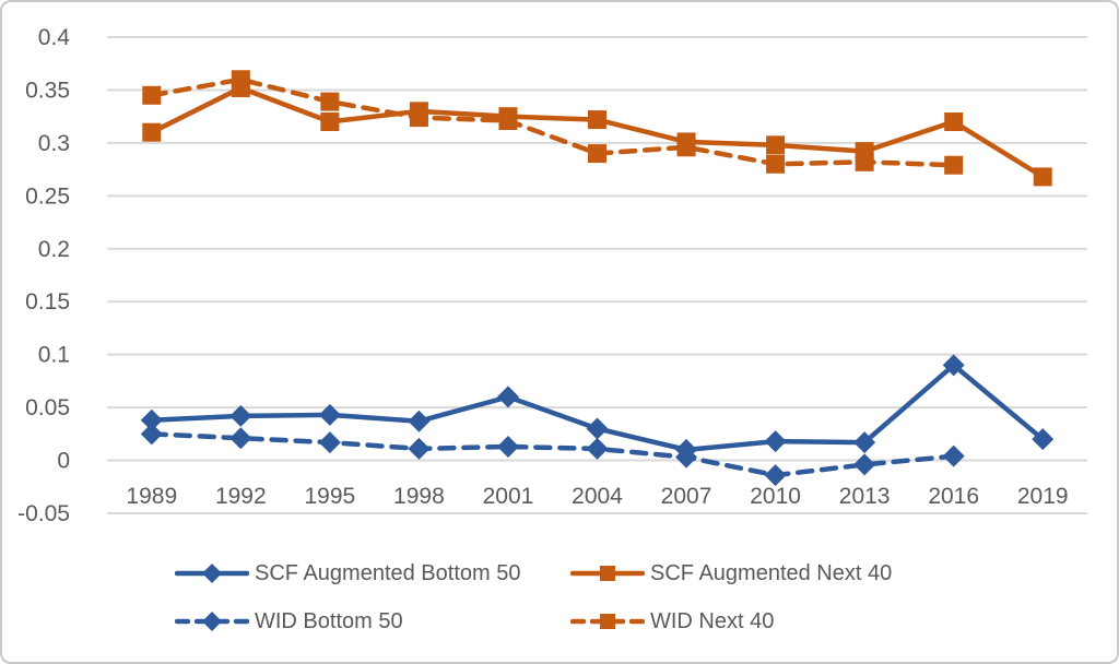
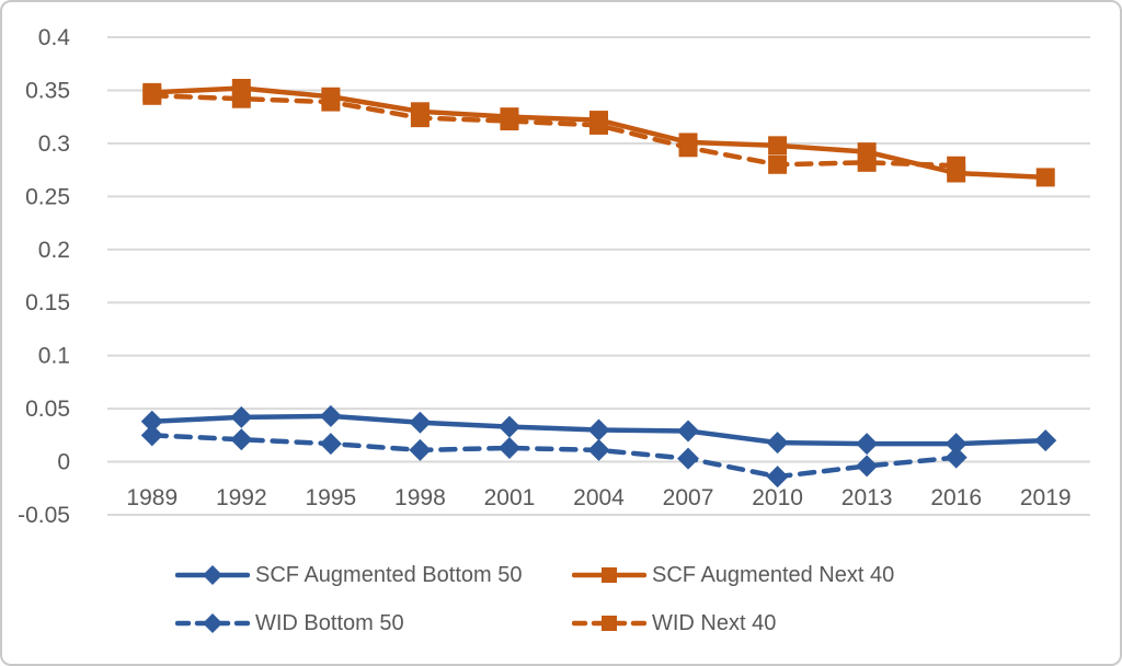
SCF Augmented Next 40/1989: 0.31 -> 0.35
WID Next 40/1992: 0.36 -> 0.34
SCF Augmented Next 40/1995: 0.32 -> 0.34
SCF Augmented Bottom 50/2001: 0.06 -> 0.03
WID Next 40/2004: 0.29 -> 0.32
SCF Augmented Bottom 50/2007: 0.01 -> 0.03
SCF Augmented Bottom 50/2016: 0.09 -> 0.02
SCF Augmented Next 40/2016: 0.32 -> 0.27
